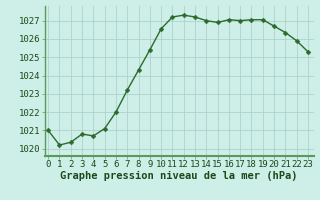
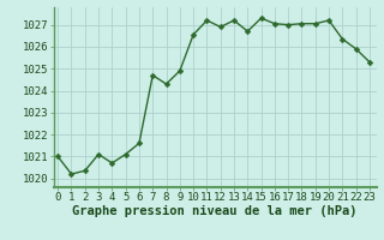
3: 1020.8 -> 1021.1
6: 1022.0 -> 1021.6
7: 1023.2 -> 1024.7
9: 1025.4 -> 1024.9
12: 1027.3 -> 1026.9
14: 1027.0 -> 1026.7
15: 1026.9 -> 1027.3
20: 1026.7 -> 1027.2
